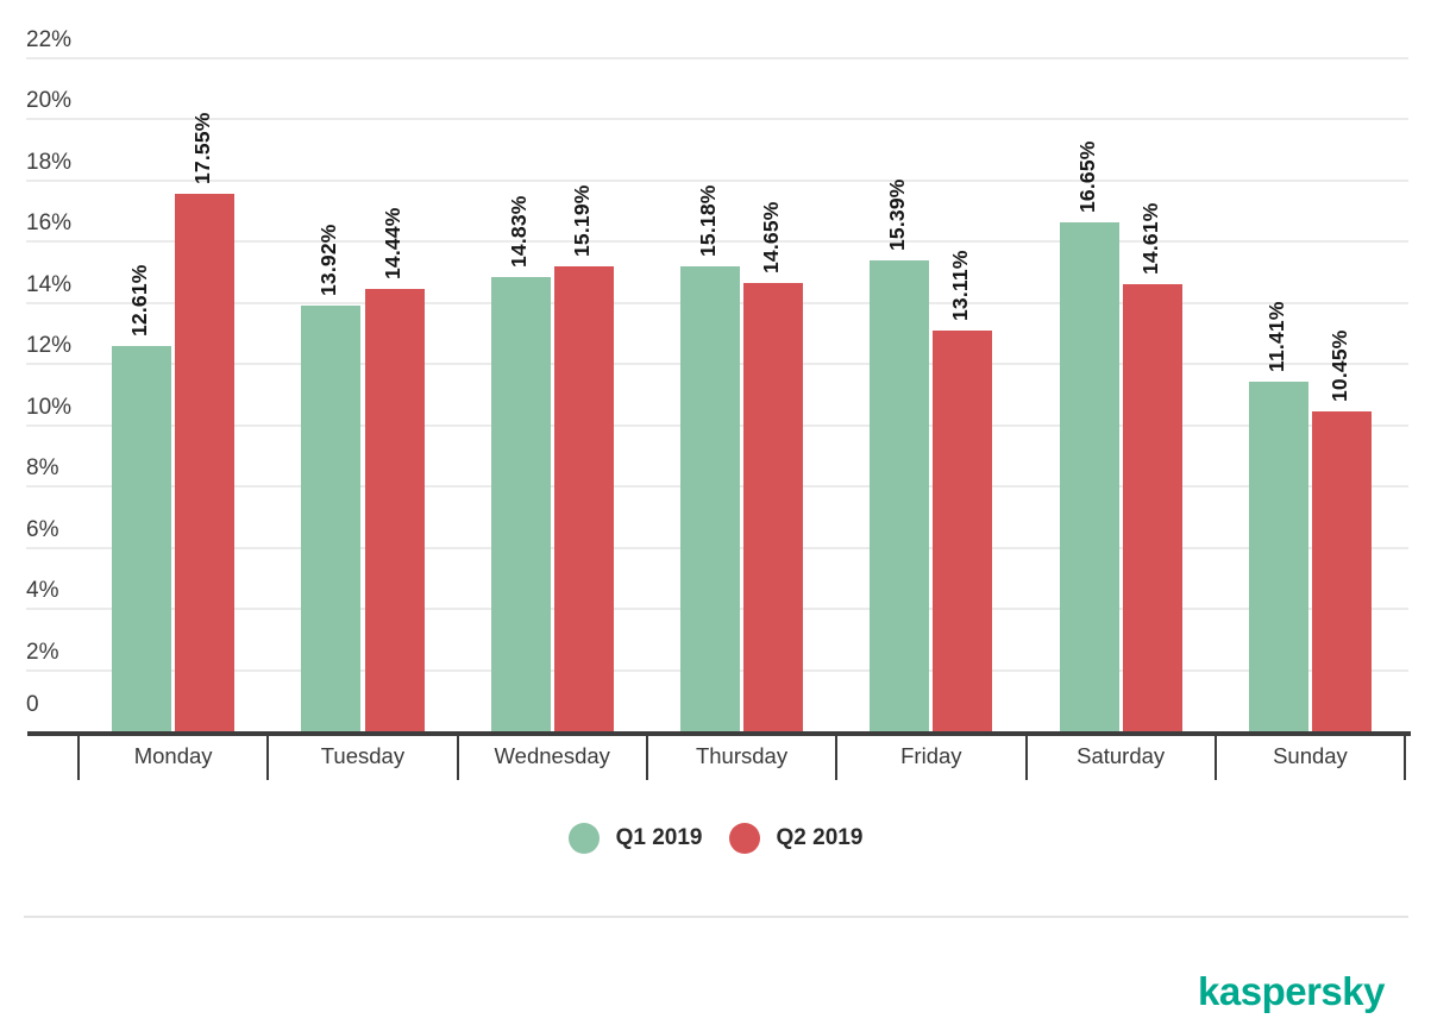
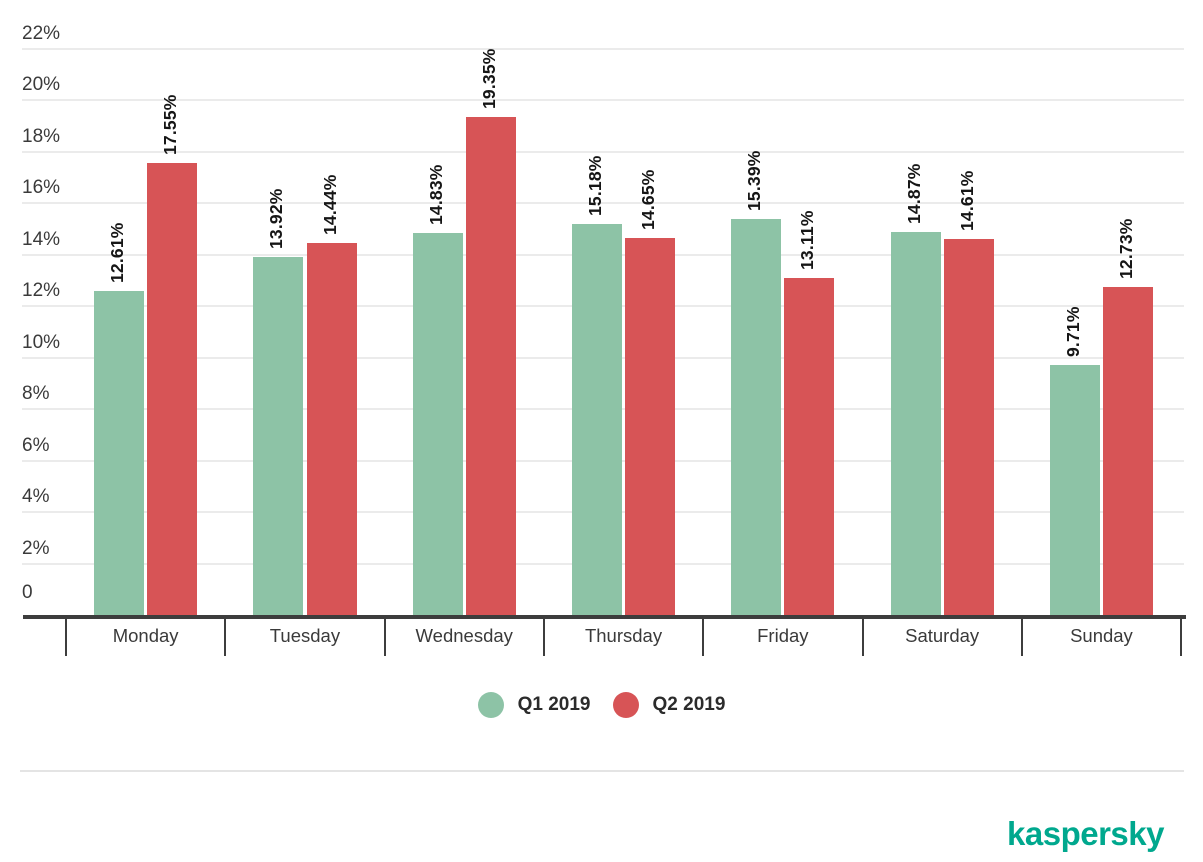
Q2 2019/Wednesday: 15.19% -> 19.35%
Q1 2019/Saturday: 16.65% -> 14.87%
Q1 2019/Sunday: 11.41% -> 9.71%
Q2 2019/Sunday: 10.45% -> 12.73%
